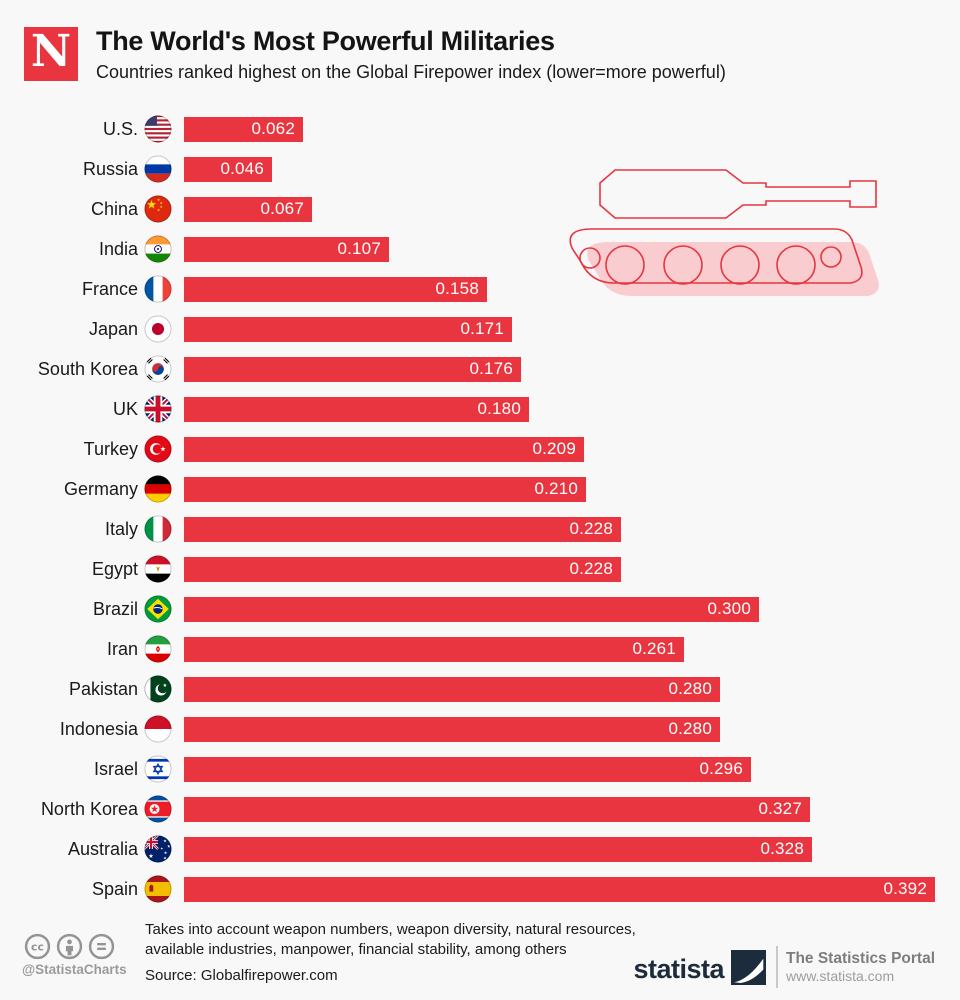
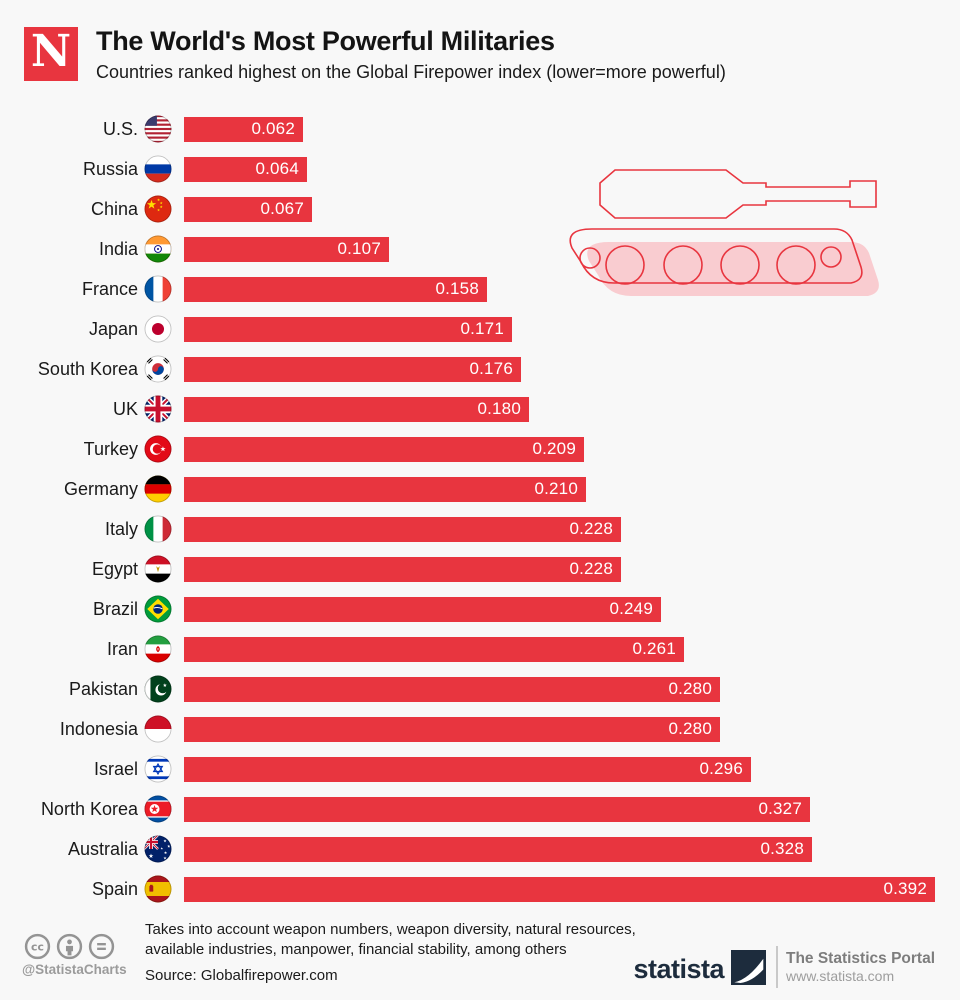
Russia: 0.046 -> 0.064
Brazil: 0.300 -> 0.249
